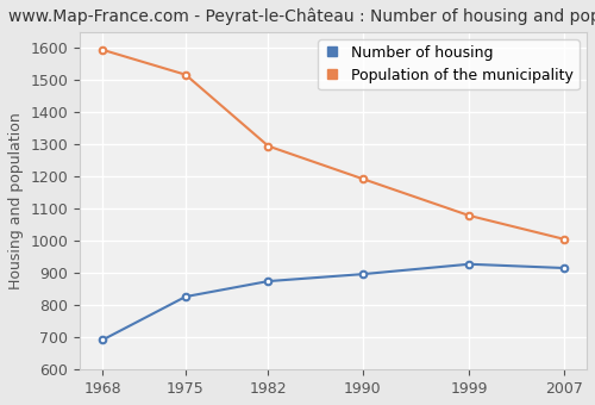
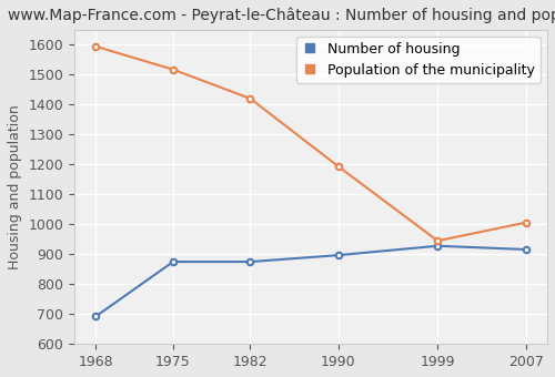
Number of housing/1975: 827 -> 875
Population of the municipality/1982: 1295 -> 1420
Population of the municipality/1999: 1079 -> 945
